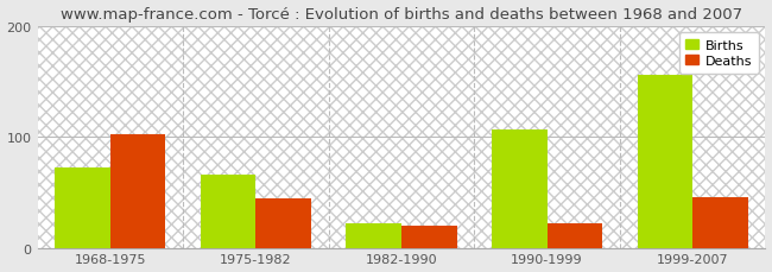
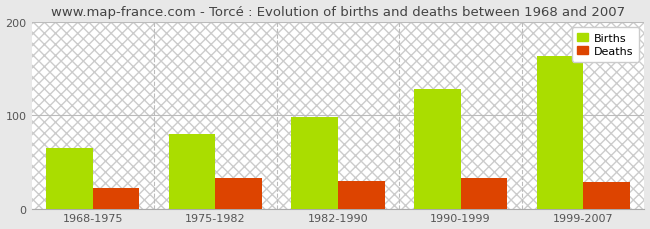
Births/1968-1975: 72 -> 65
Deaths/1968-1975: 102 -> 22
Births/1975-1982: 66 -> 80
Deaths/1975-1982: 44 -> 33
Births/1982-1990: 22 -> 98
Deaths/1982-1990: 20 -> 30
Births/1990-1999: 106 -> 128
Deaths/1990-1999: 22 -> 33
Births/1999-2007: 156 -> 163
Deaths/1999-2007: 46 -> 28
